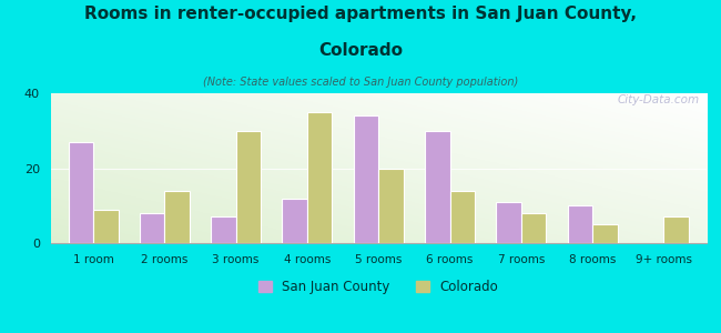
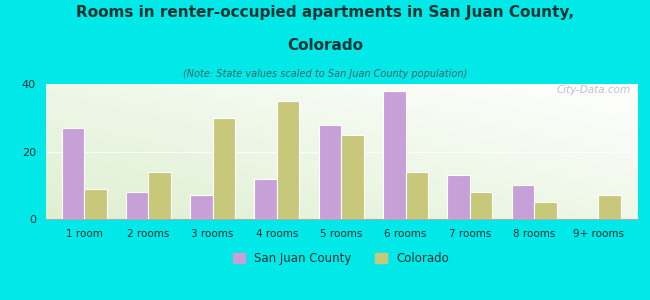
San Juan County/5 rooms: 34 -> 28
Colorado/5 rooms: 20 -> 25
San Juan County/6 rooms: 30 -> 38
San Juan County/7 rooms: 11 -> 13
